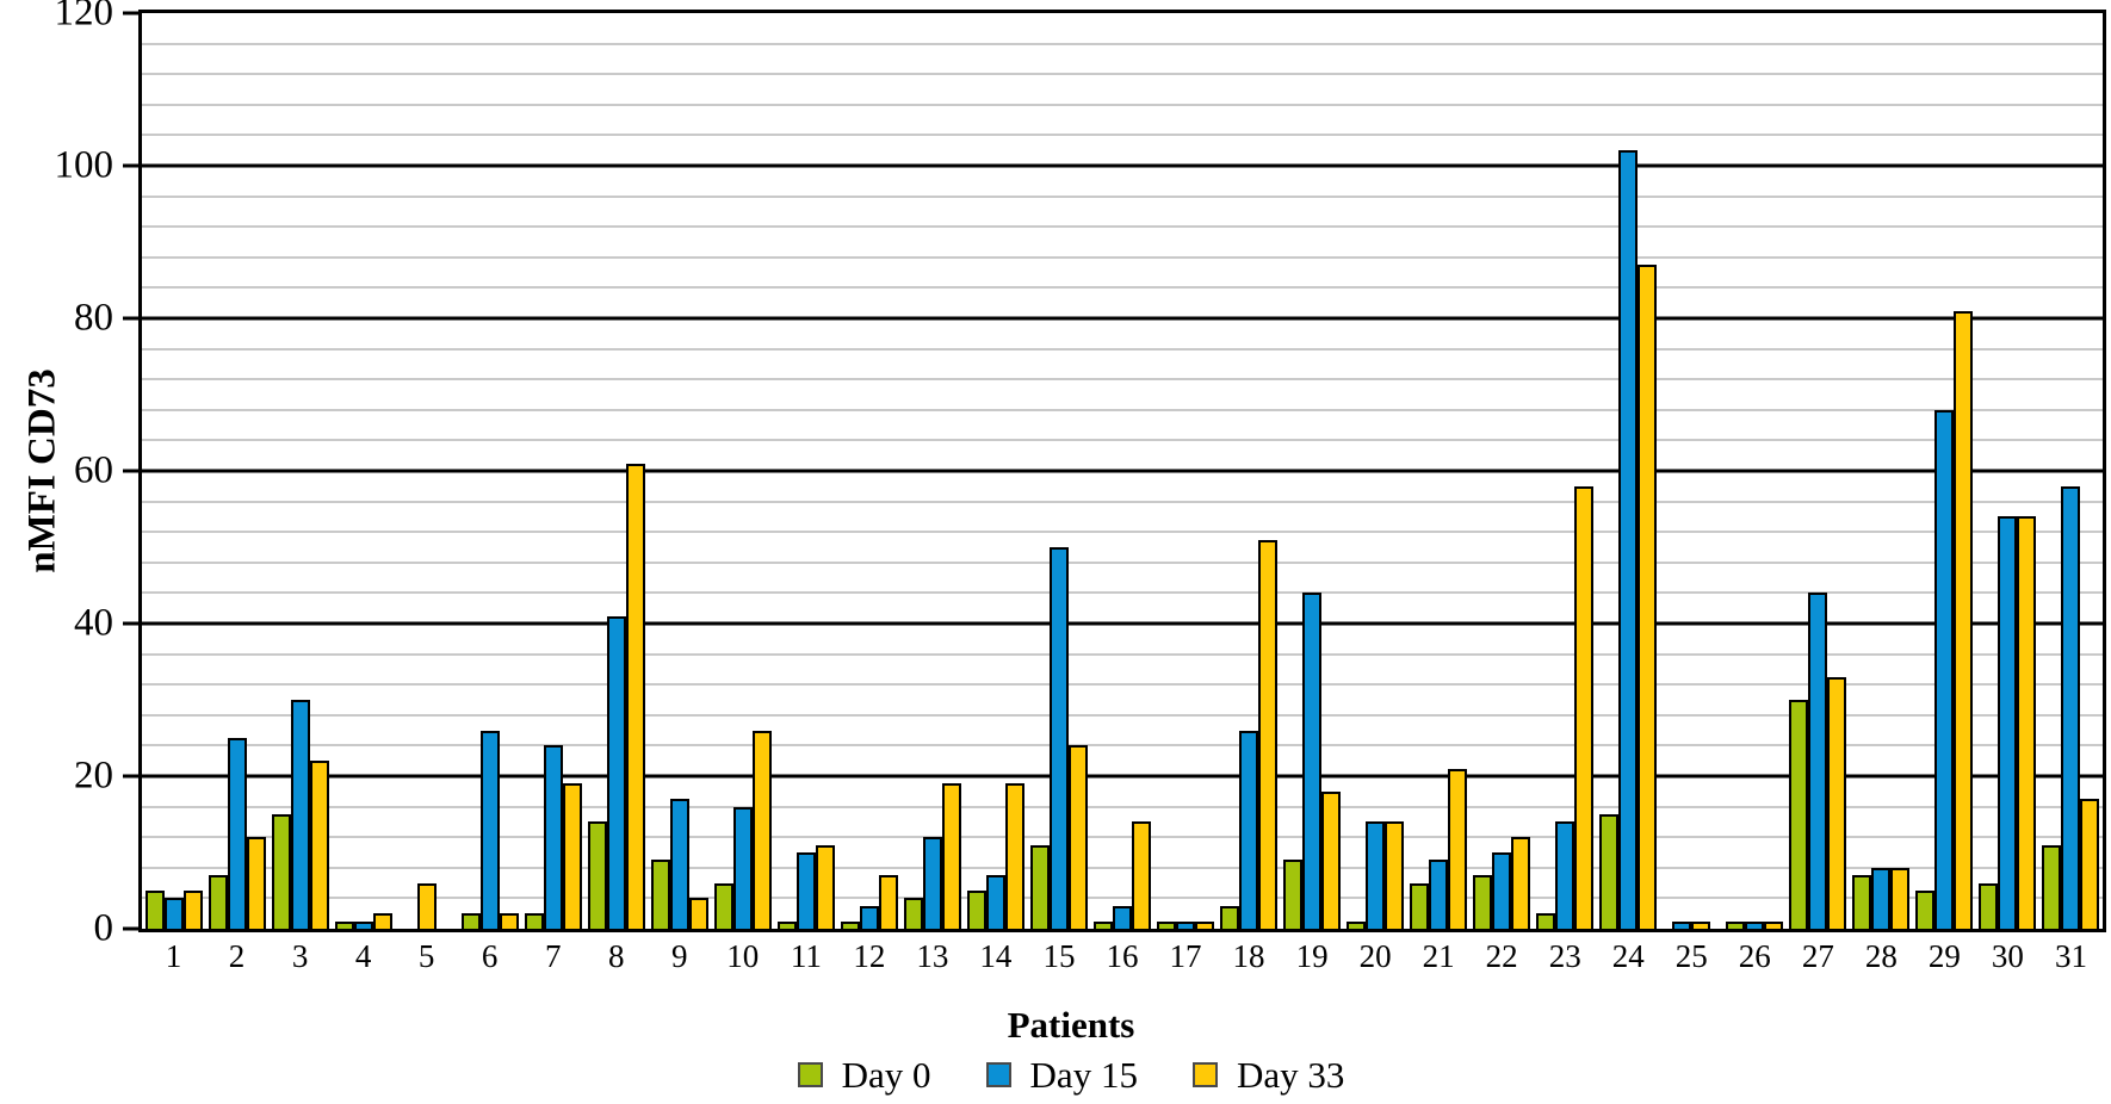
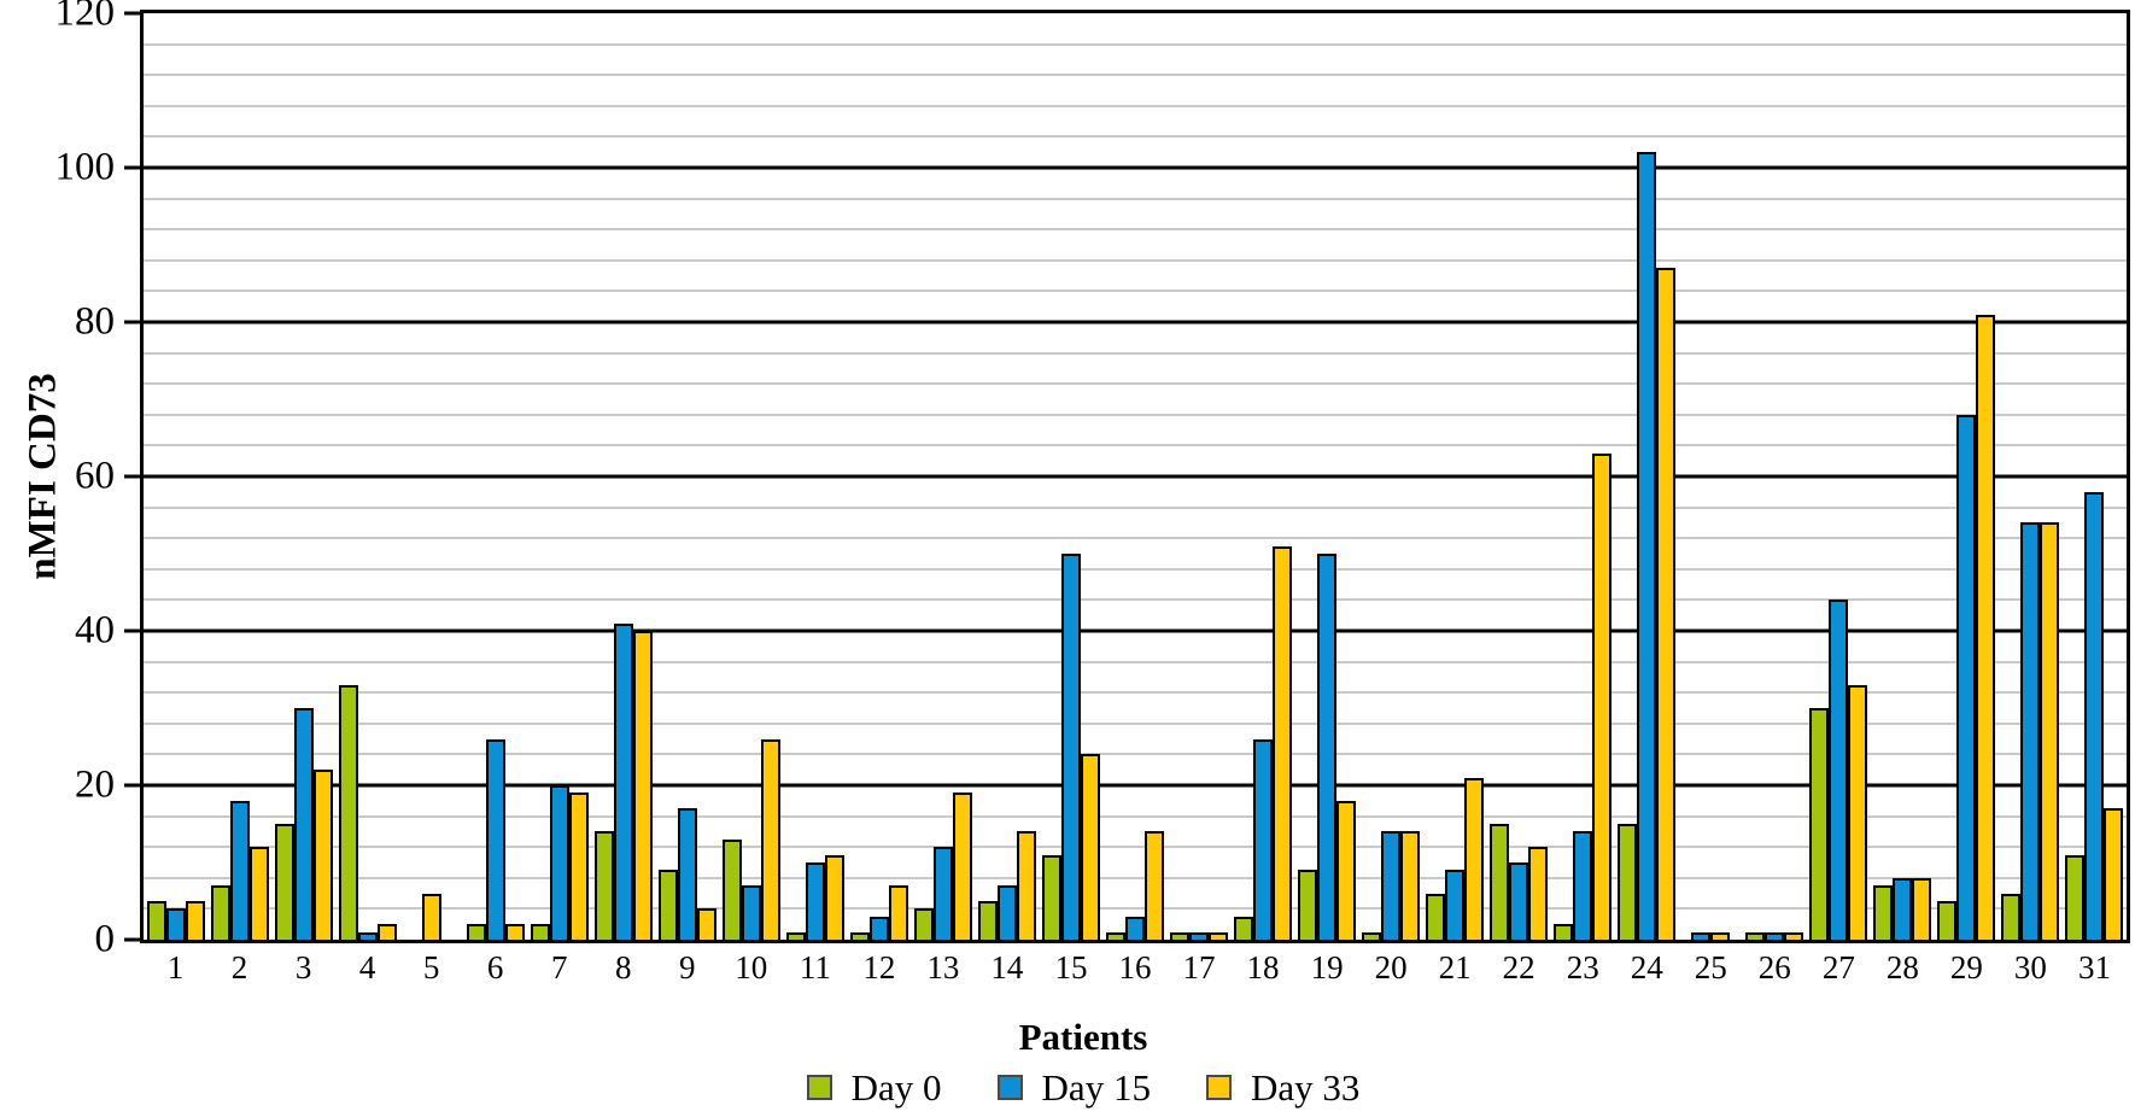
Day 15/2: 25 -> 18
Day 0/4: 1 -> 33
Day 15/7: 24 -> 20
Day 33/8: 61 -> 40
Day 0/10: 6 -> 13
Day 15/10: 16 -> 7
Day 33/14: 19 -> 14
Day 15/19: 44 -> 50
Day 0/22: 7 -> 15
Day 33/23: 58 -> 63
